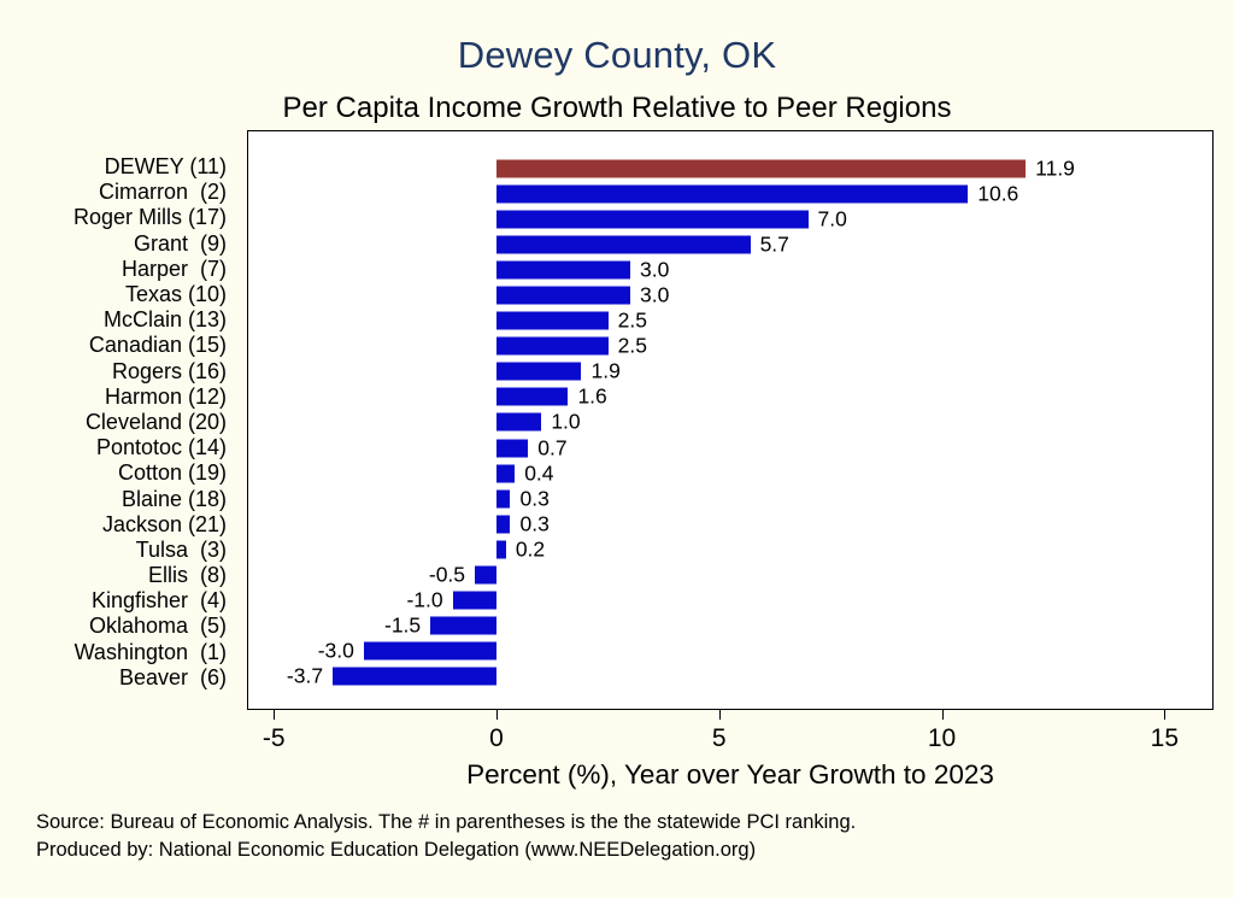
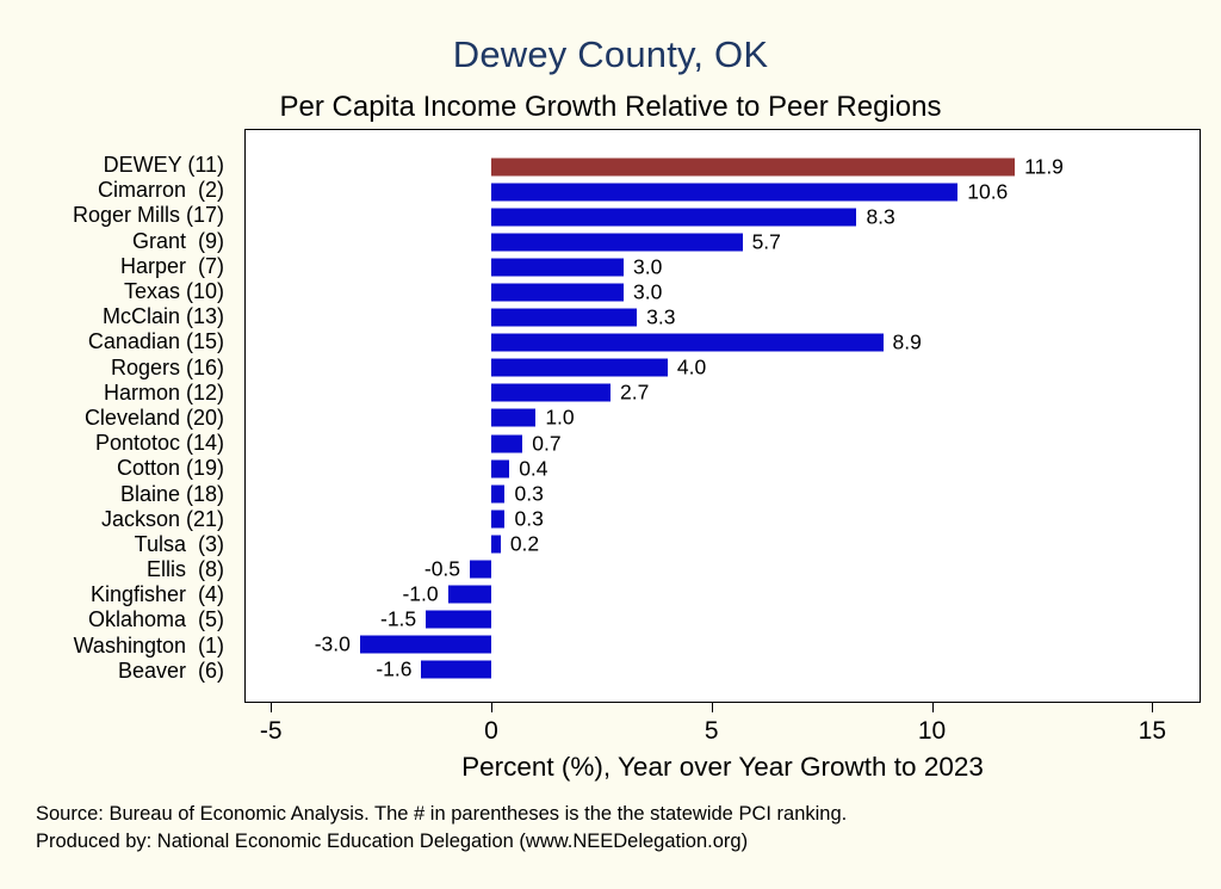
Roger Mills (17): 7.0 -> 8.3
McClain (13): 2.5 -> 3.3
Canadian (15): 2.5 -> 8.9
Rogers (16): 1.9 -> 4.0
Harmon (12): 1.6 -> 2.7
Beaver (6): -3.7 -> -1.6
